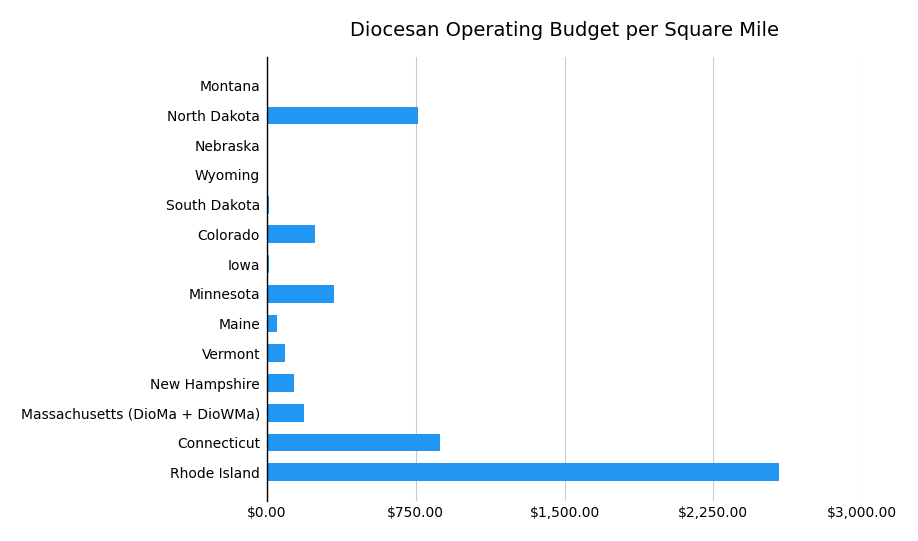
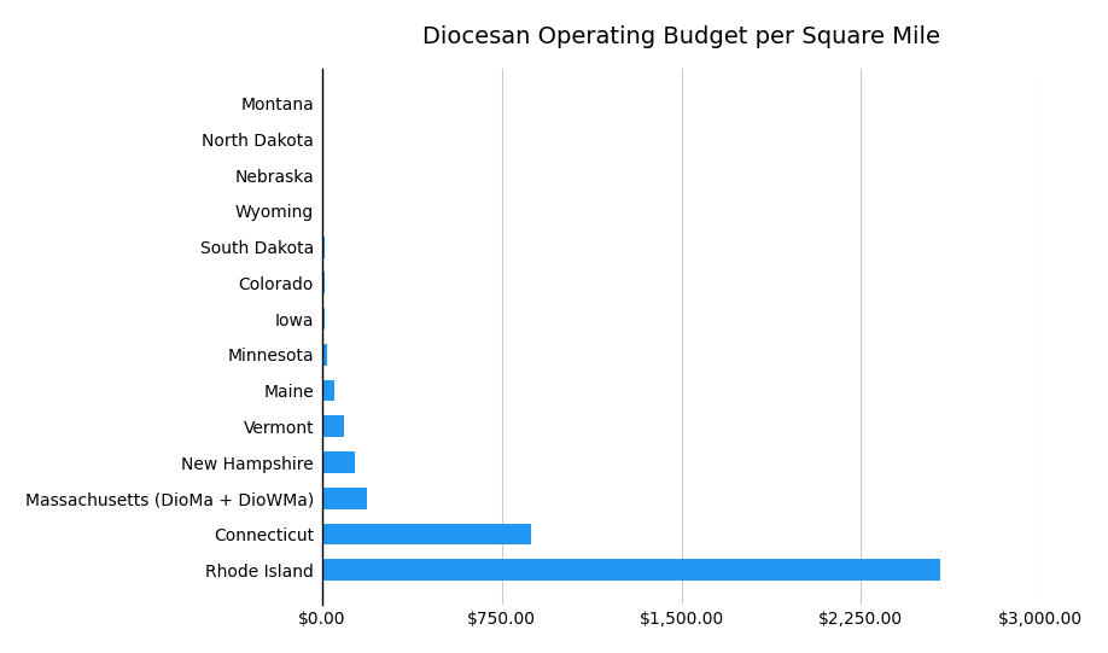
North Dakota: $760 -> $0
Colorado: $240 -> $10
Minnesota: $340 -> $20
